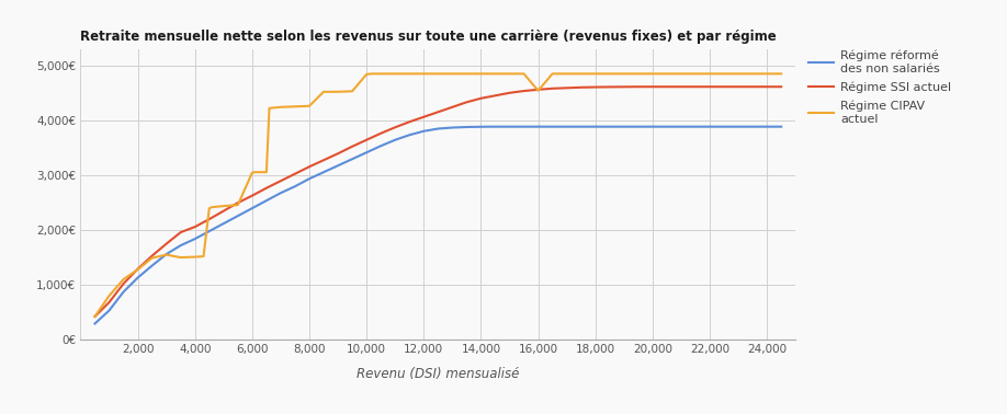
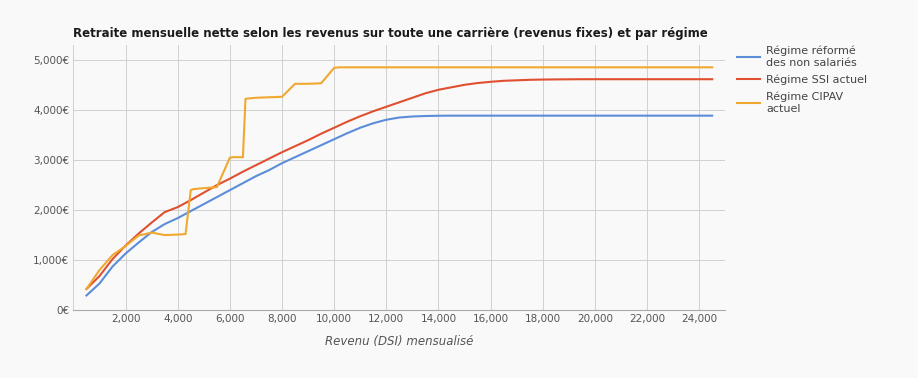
Régime CIPAV actuel/16,000: 4,550€ -> 4,860€
